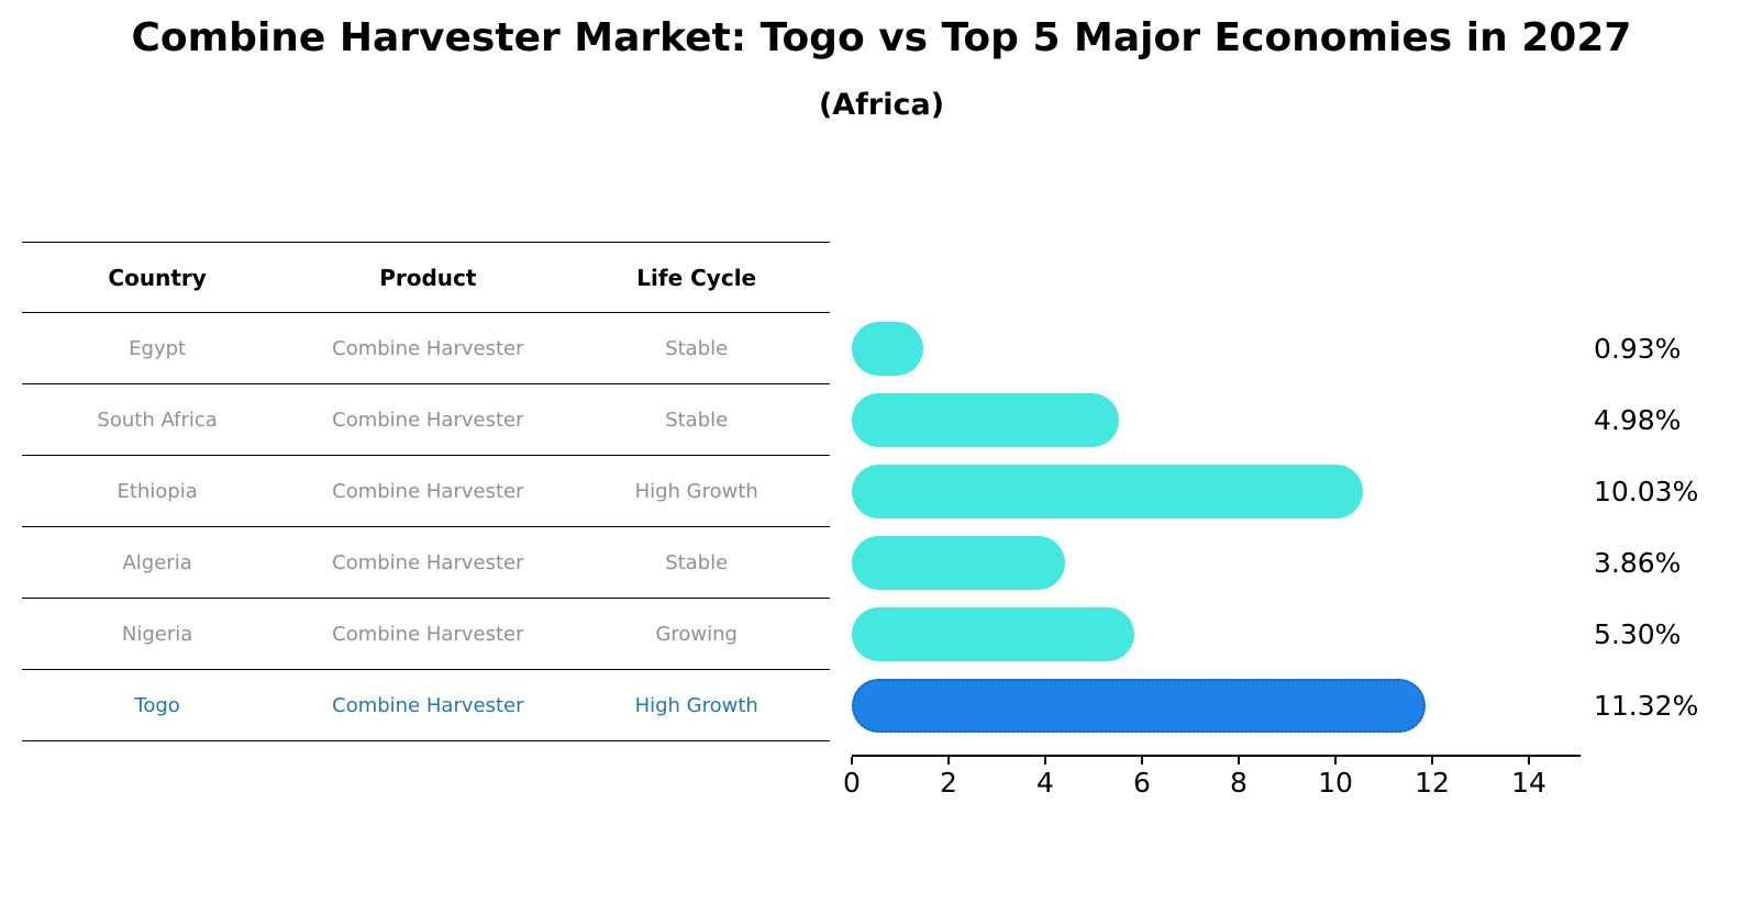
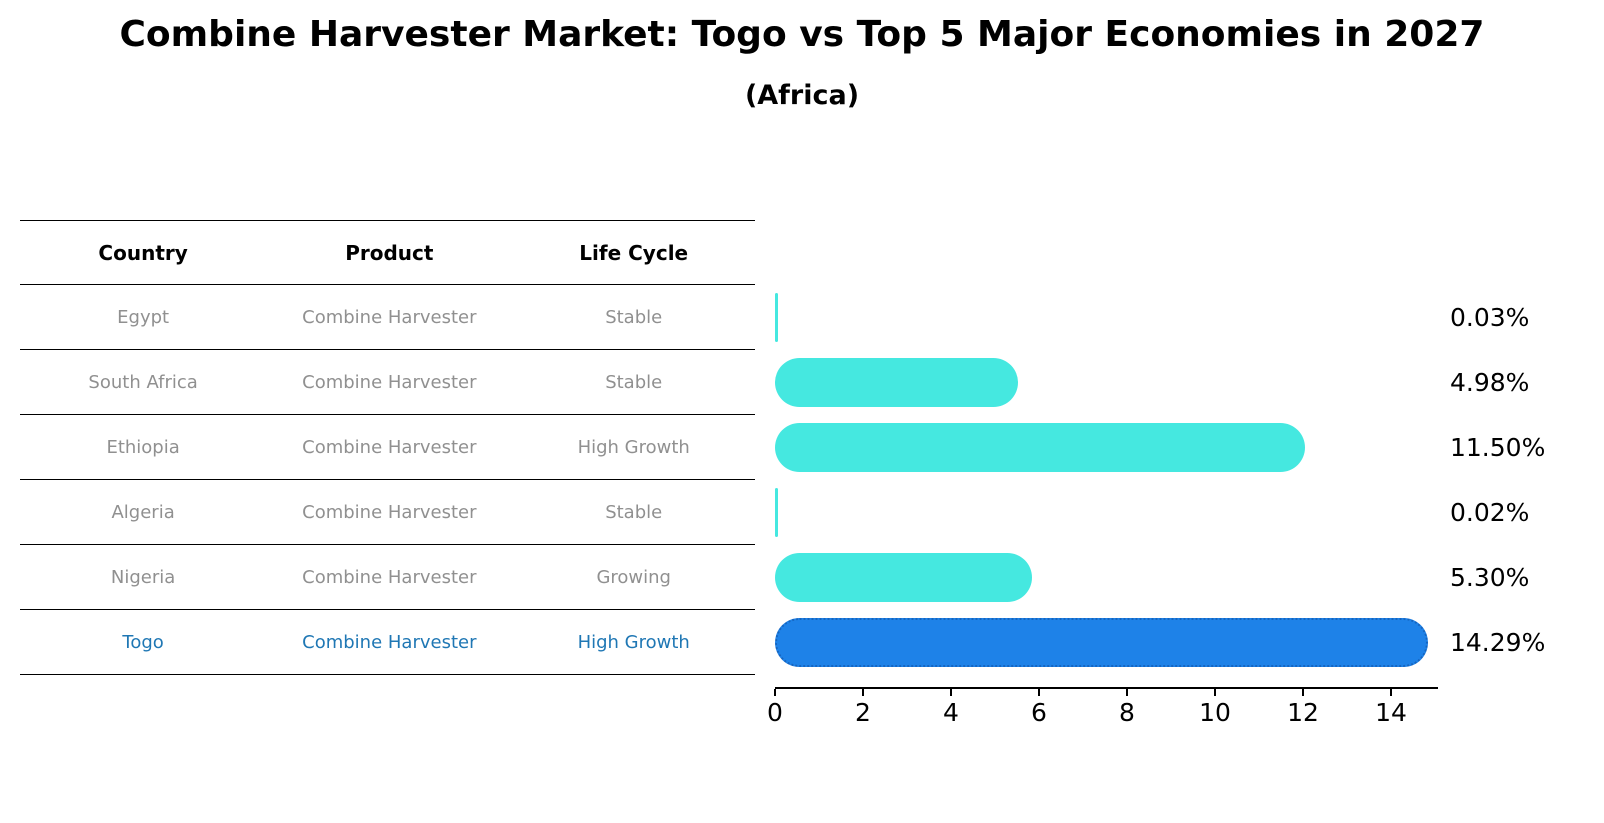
Egypt: 0.93% -> 0.03%
Ethiopia: 10.03% -> 11.50%
Algeria: 3.86% -> 0.02%
Togo: 11.32% -> 14.29%
